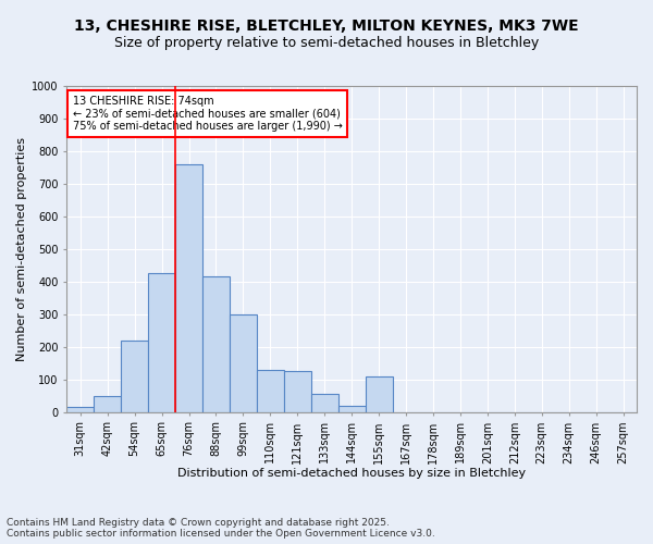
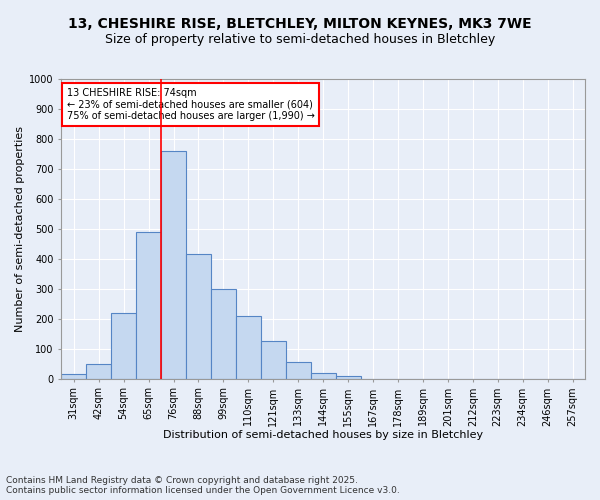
65sqm: 425 -> 490
110sqm: 130 -> 210
155sqm: 110 -> 10
